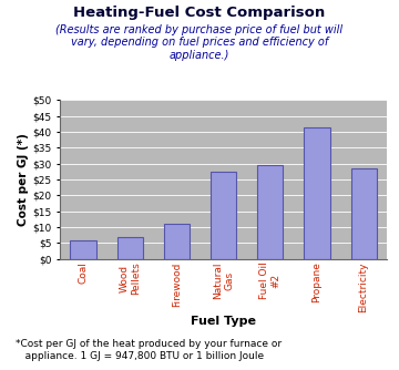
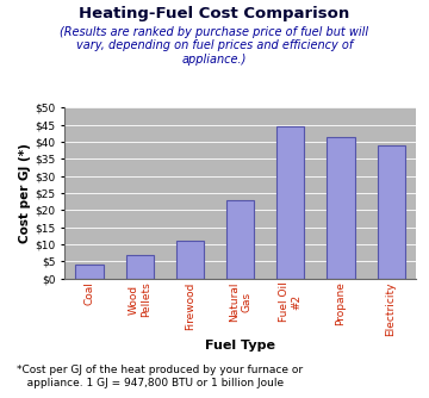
Coal: $6.0 -> $4.0
Natural Gas: $27.5 -> $23.0
Fuel Oil #2: $29.5 -> $44.5
Electricity: $28.5 -> $39.0
